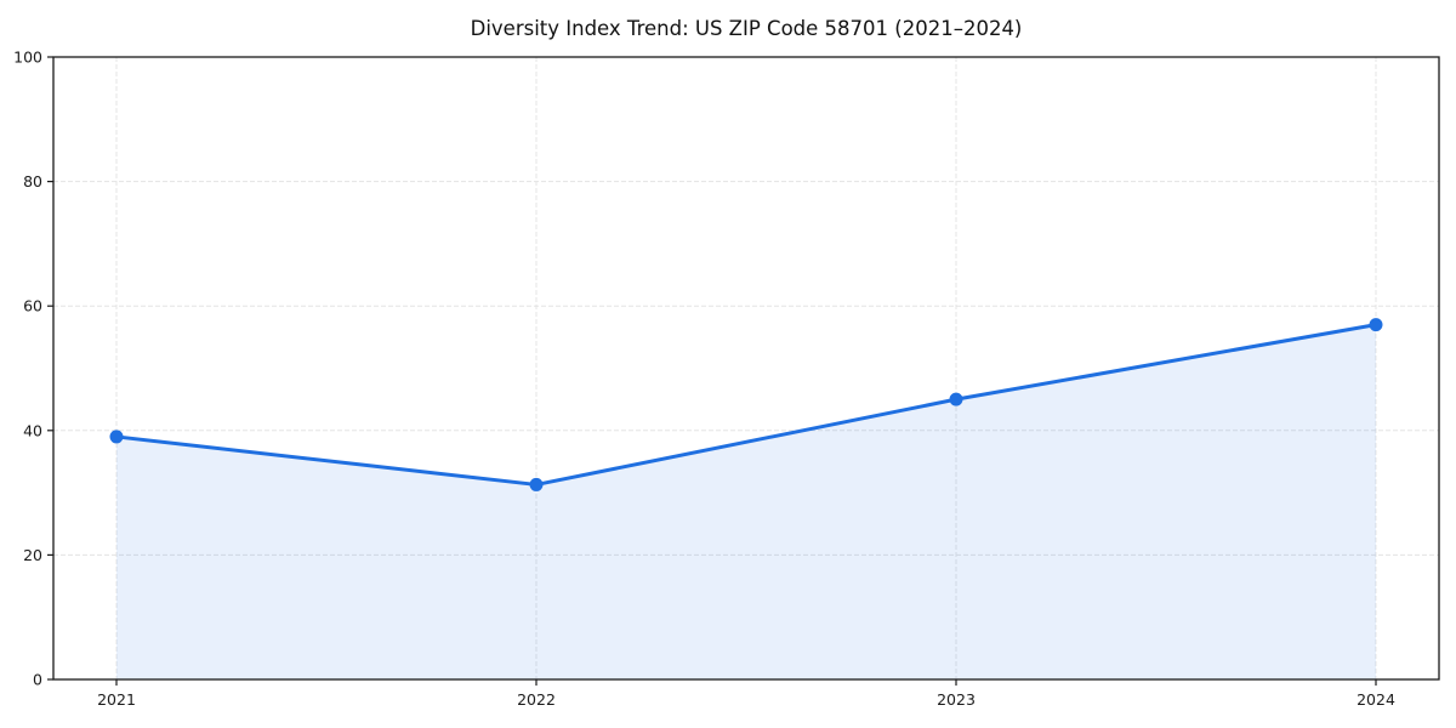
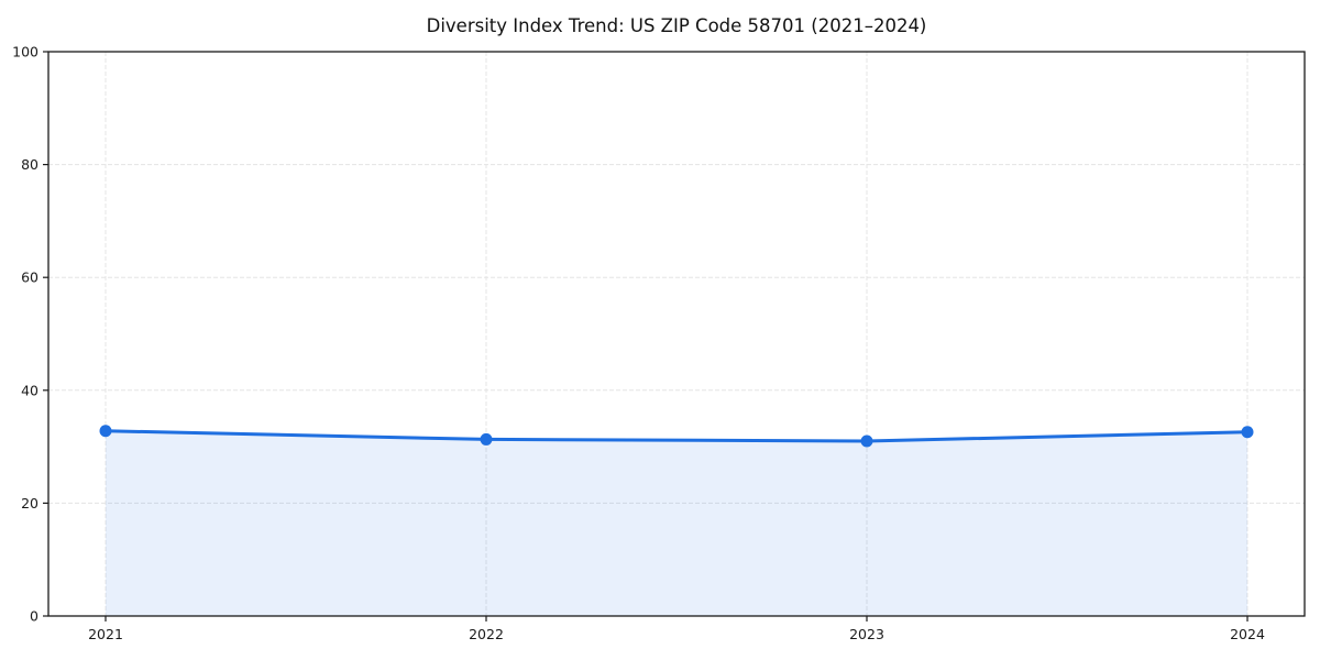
2021: 39 -> 33
2023: 45 -> 31
2024: 57 -> 33
